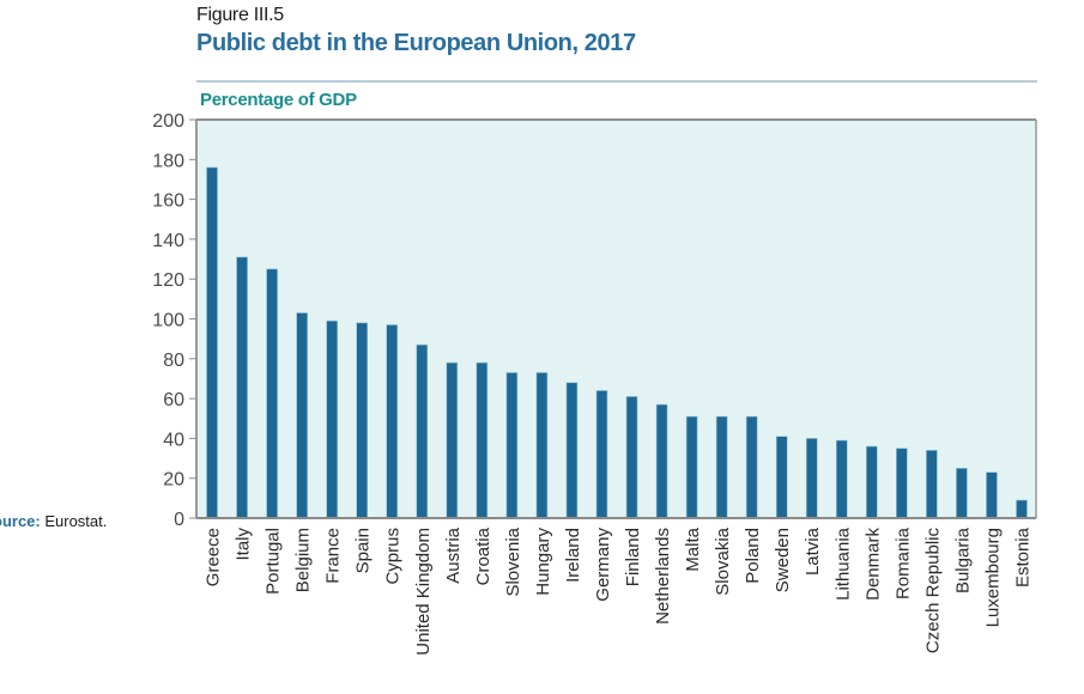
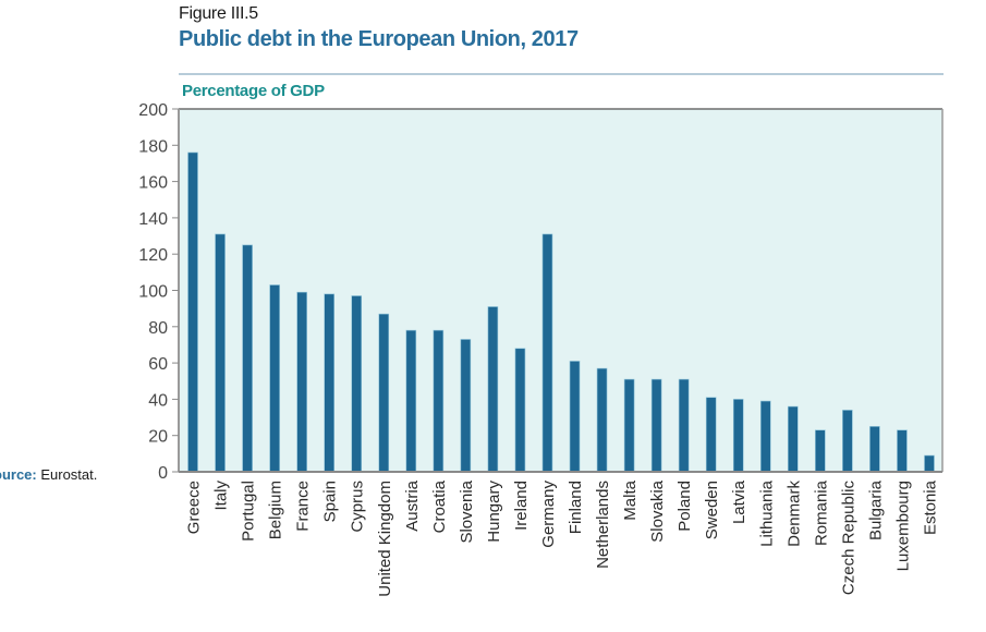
Hungary: 73 -> 91
Germany: 64 -> 131
Romania: 35 -> 23
